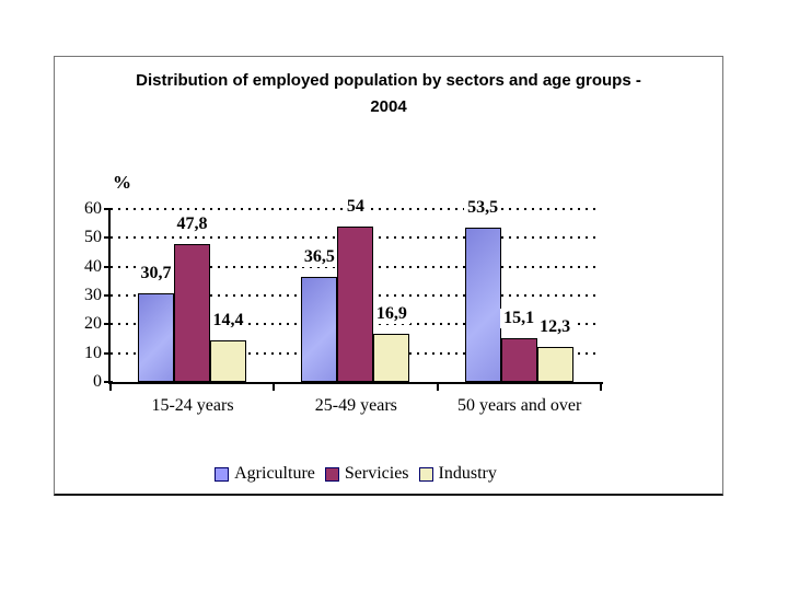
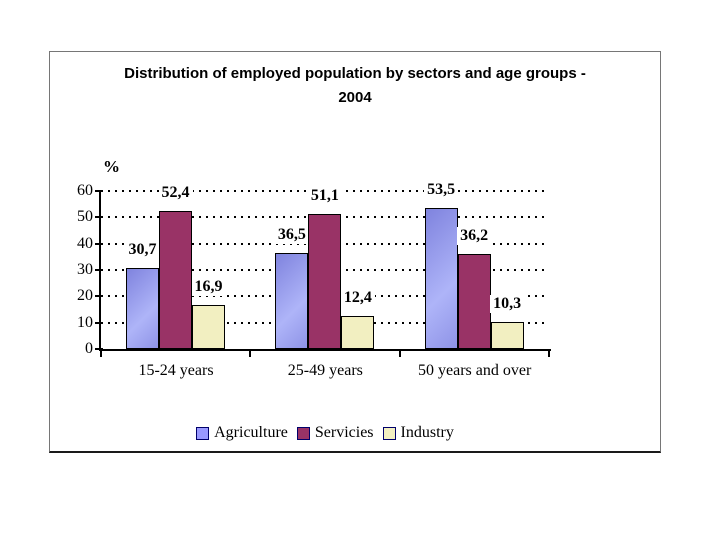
Servicies/15-24 years: 47,8 -> 52,4
Industry/15-24 years: 14,4 -> 16,9
Servicies/25-49 years: 54 -> 51,1
Industry/25-49 years: 16,9 -> 12,4
Servicies/50 years and over: 15,1 -> 36,2
Industry/50 years and over: 12,3 -> 10,3
